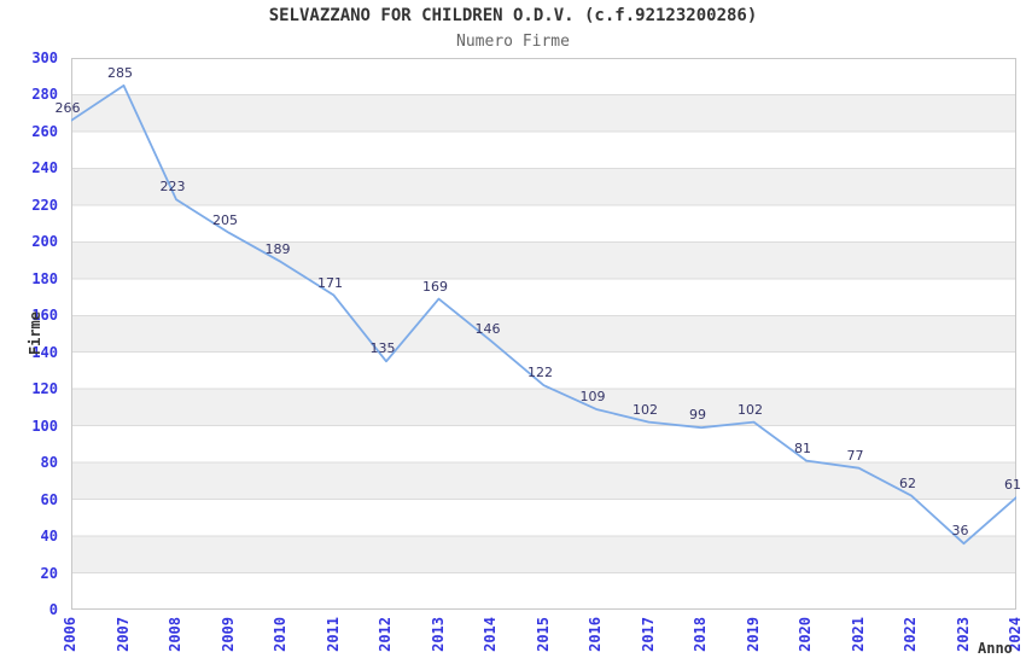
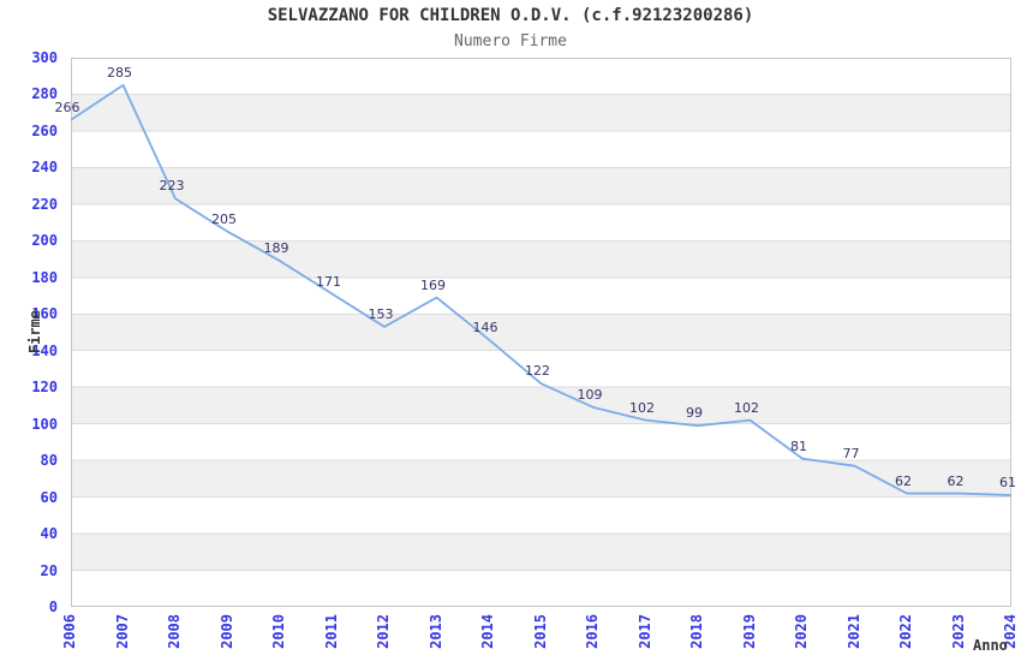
2012: 135 -> 153
2023: 36 -> 62
